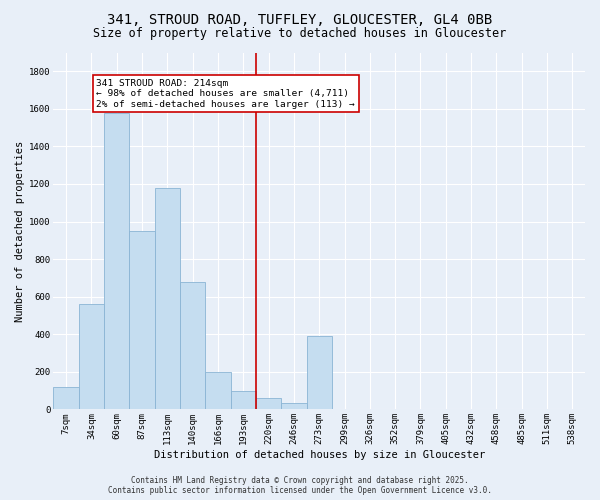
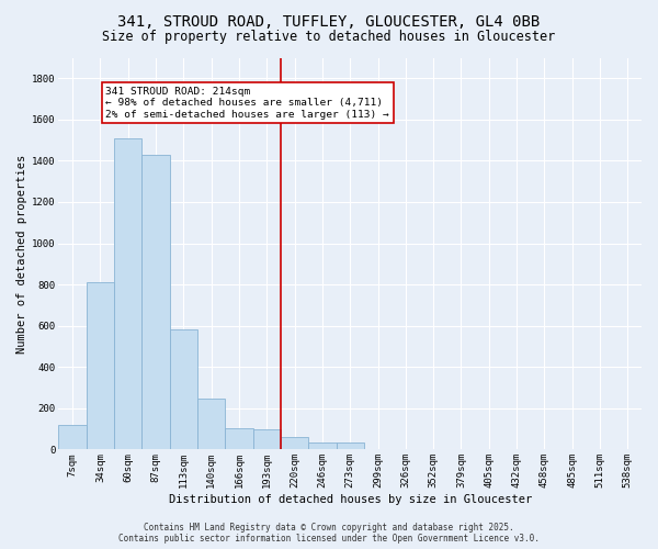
34sqm: 560 -> 810
60sqm: 1580 -> 1510
87sqm: 950 -> 1430
113sqm: 1180 -> 580
140sqm: 680 -> 240
166sqm: 200 -> 100
273sqm: 390 -> 40
